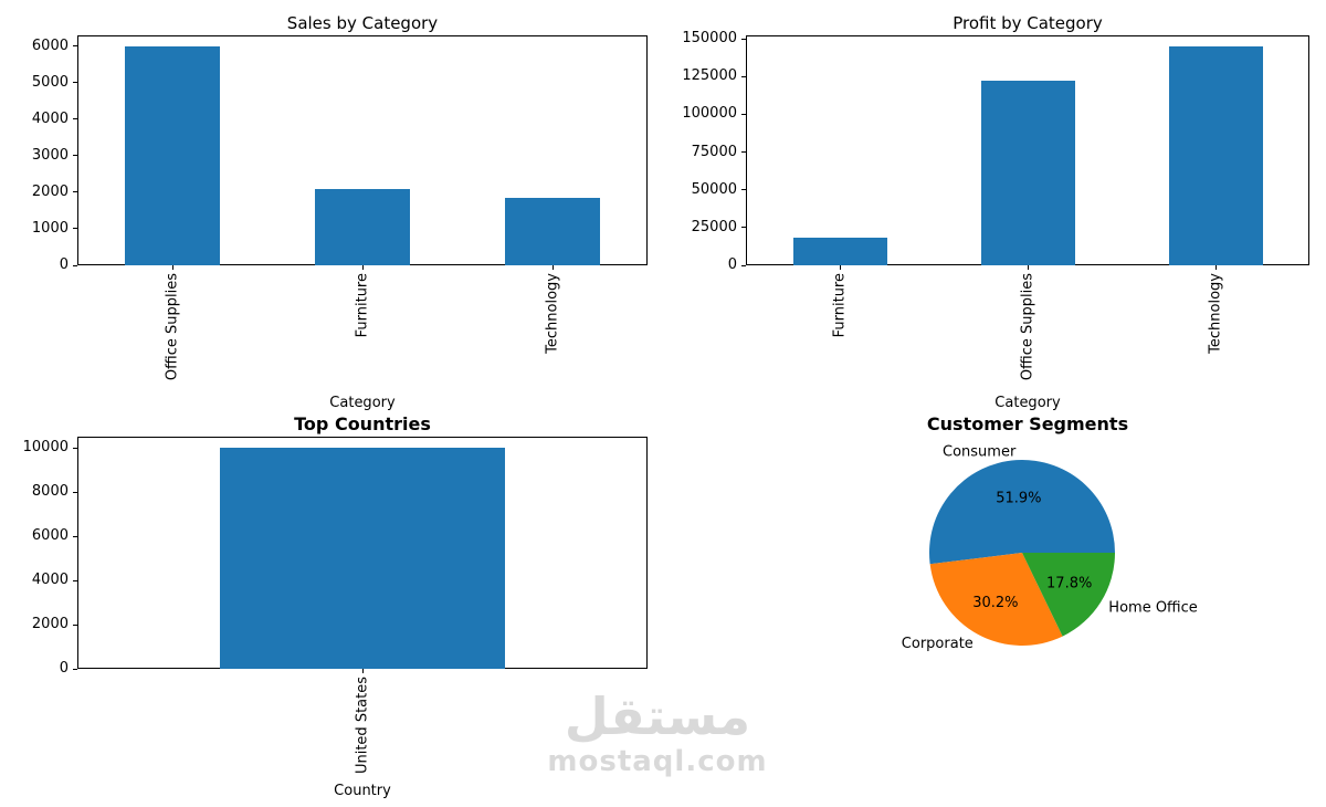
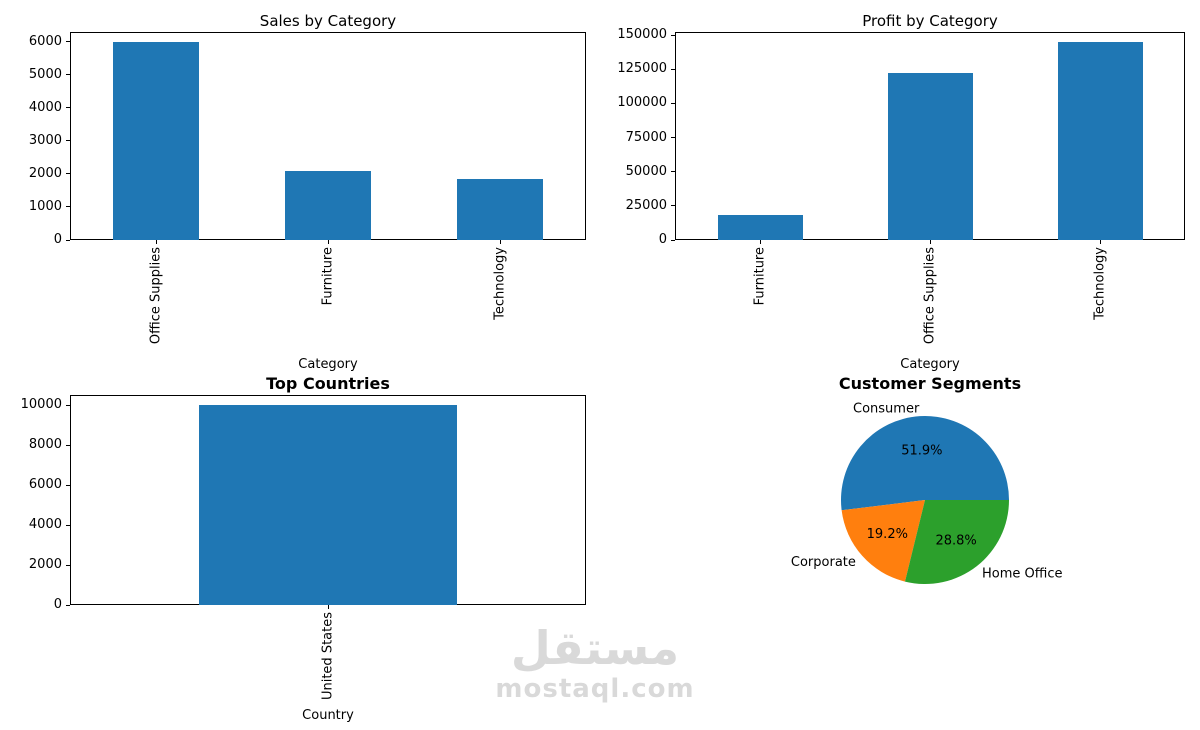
Customer Segments/Corporate: 30.2% -> 19.2%
Customer Segments/Home Office: 17.8% -> 28.8%
